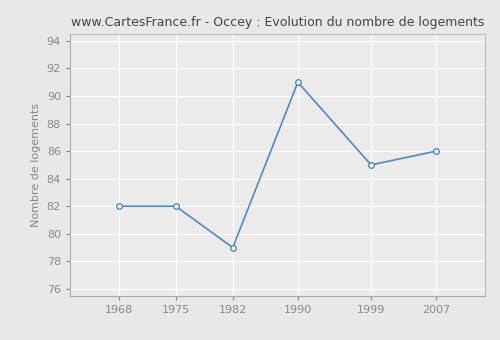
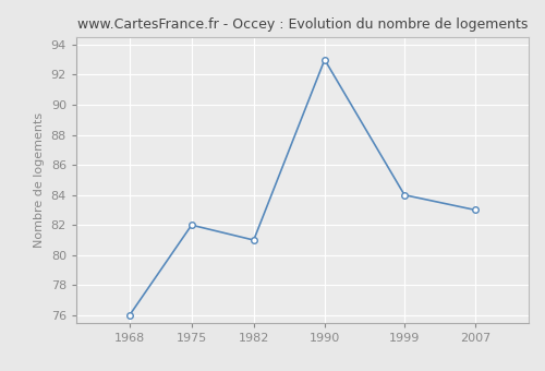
1968: 82 -> 76
1982: 79 -> 81
1990: 91 -> 93
1999: 85 -> 84
2007: 86 -> 83
